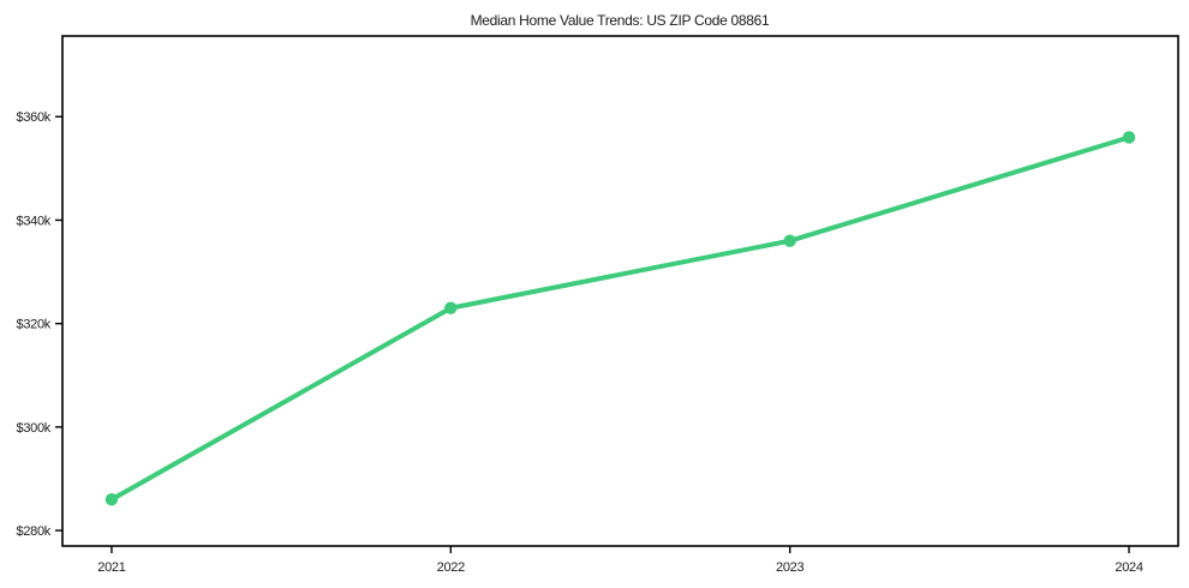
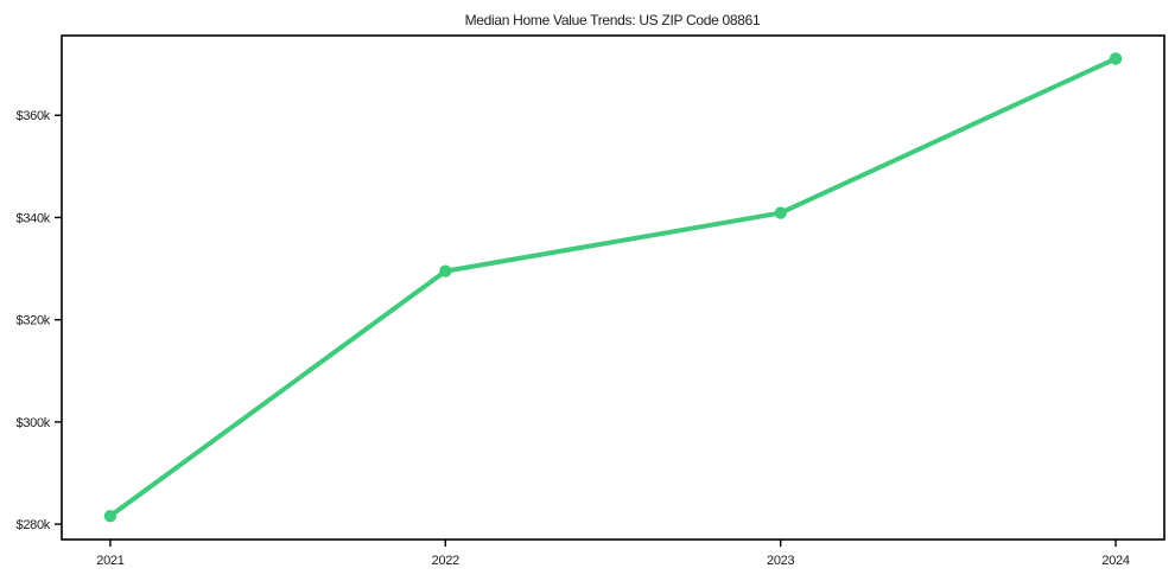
2021: $286k -> $282k
2022: $323k -> $330k
2023: $336k -> $341k
2024: $356k -> $371k
